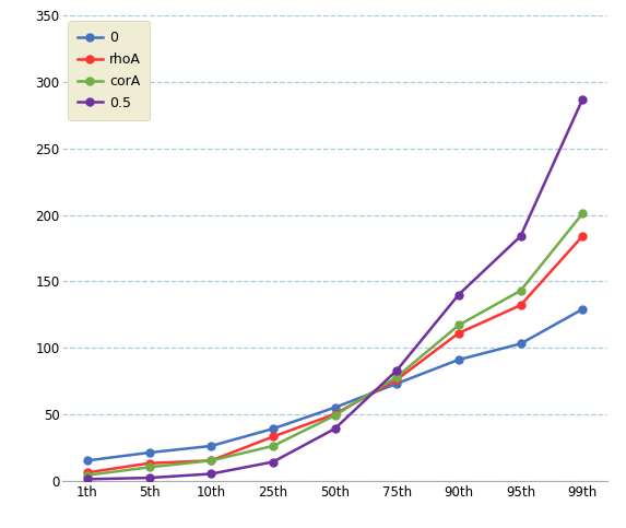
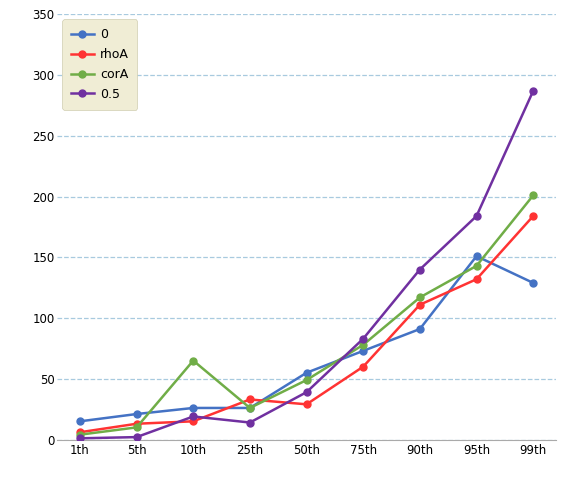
corA/10th: 15 -> 65
0.5/10th: 5 -> 19
0/25th: 39 -> 26
rhoA/50th: 50 -> 29
rhoA/75th: 76 -> 60
0/95th: 103 -> 151
